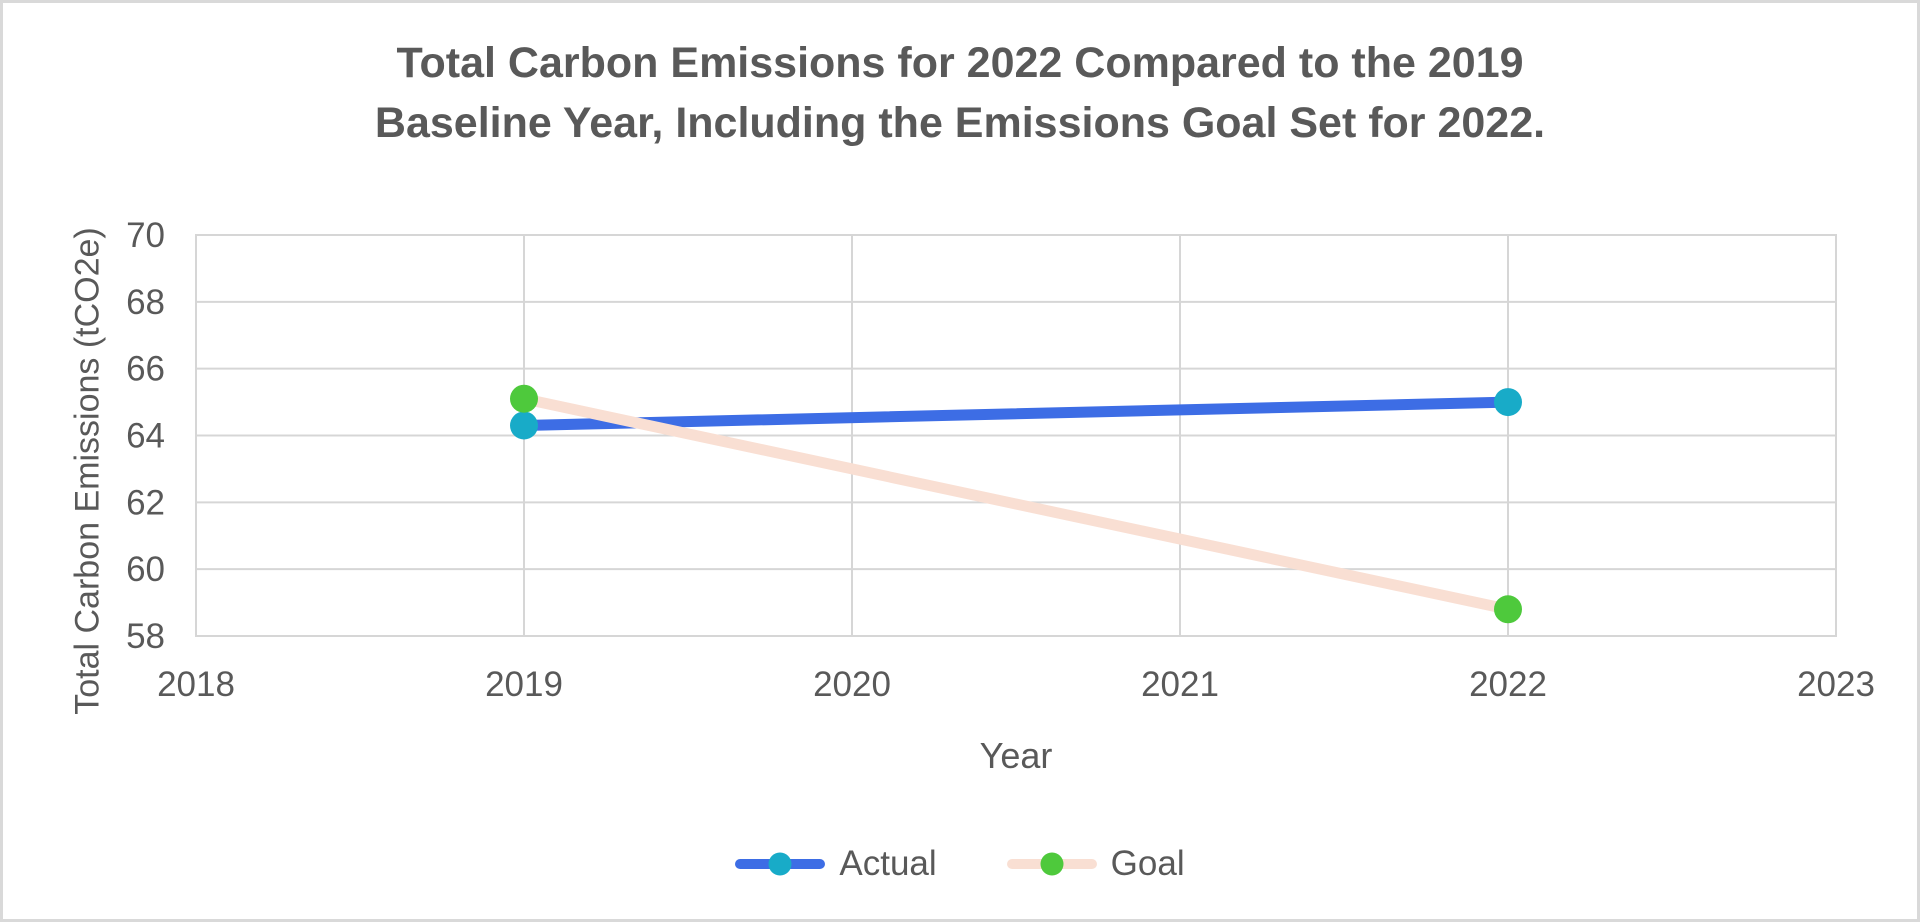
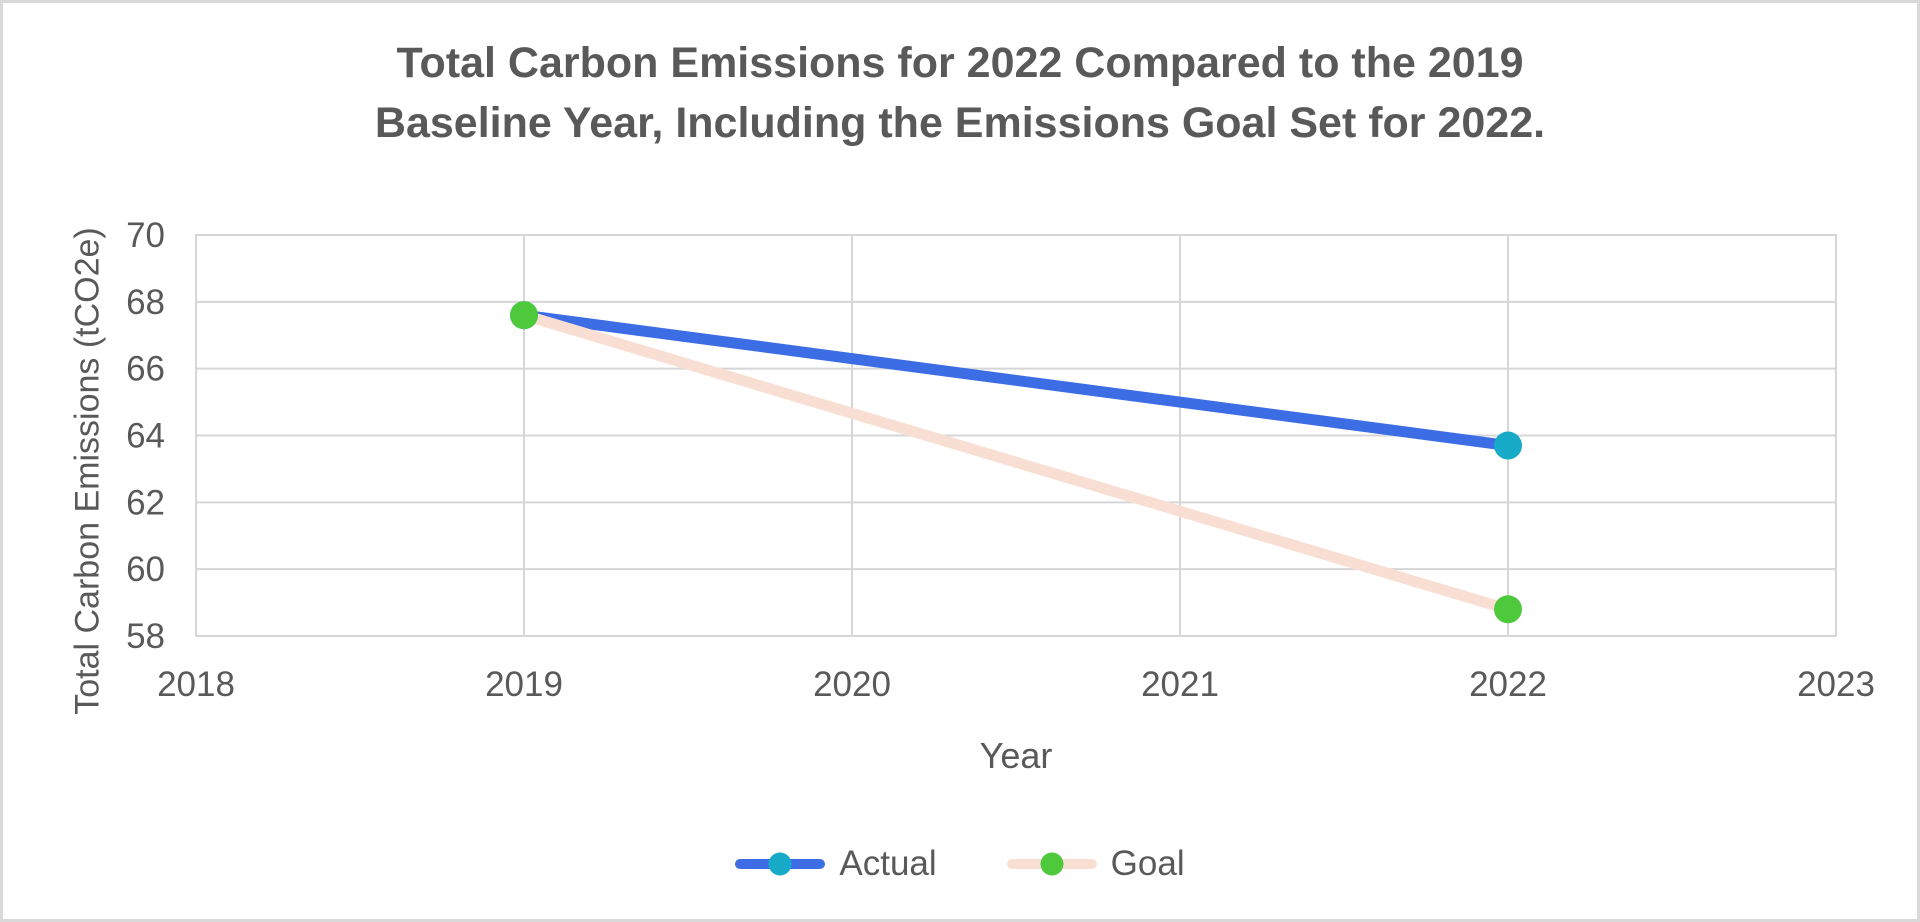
Actual/2019: 64.3 -> 67.6
Goal/2019: 65.1 -> 67.6
Actual/2022: 65.0 -> 63.7
